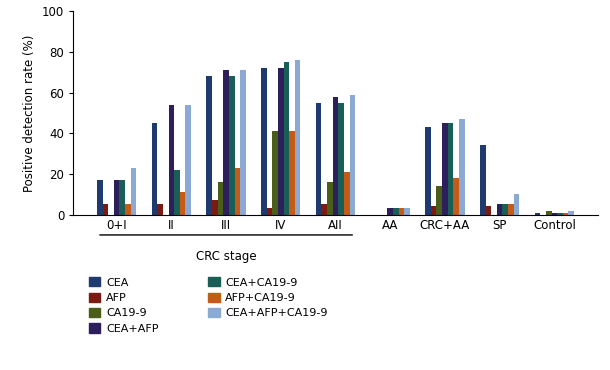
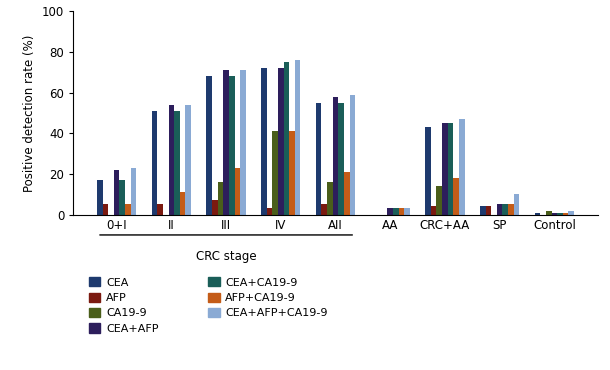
CEA+AFP/0+I: 17 -> 22
CEA/II: 45 -> 51
CEA+CA19-9/II: 22 -> 51
CEA/SP: 34 -> 4
